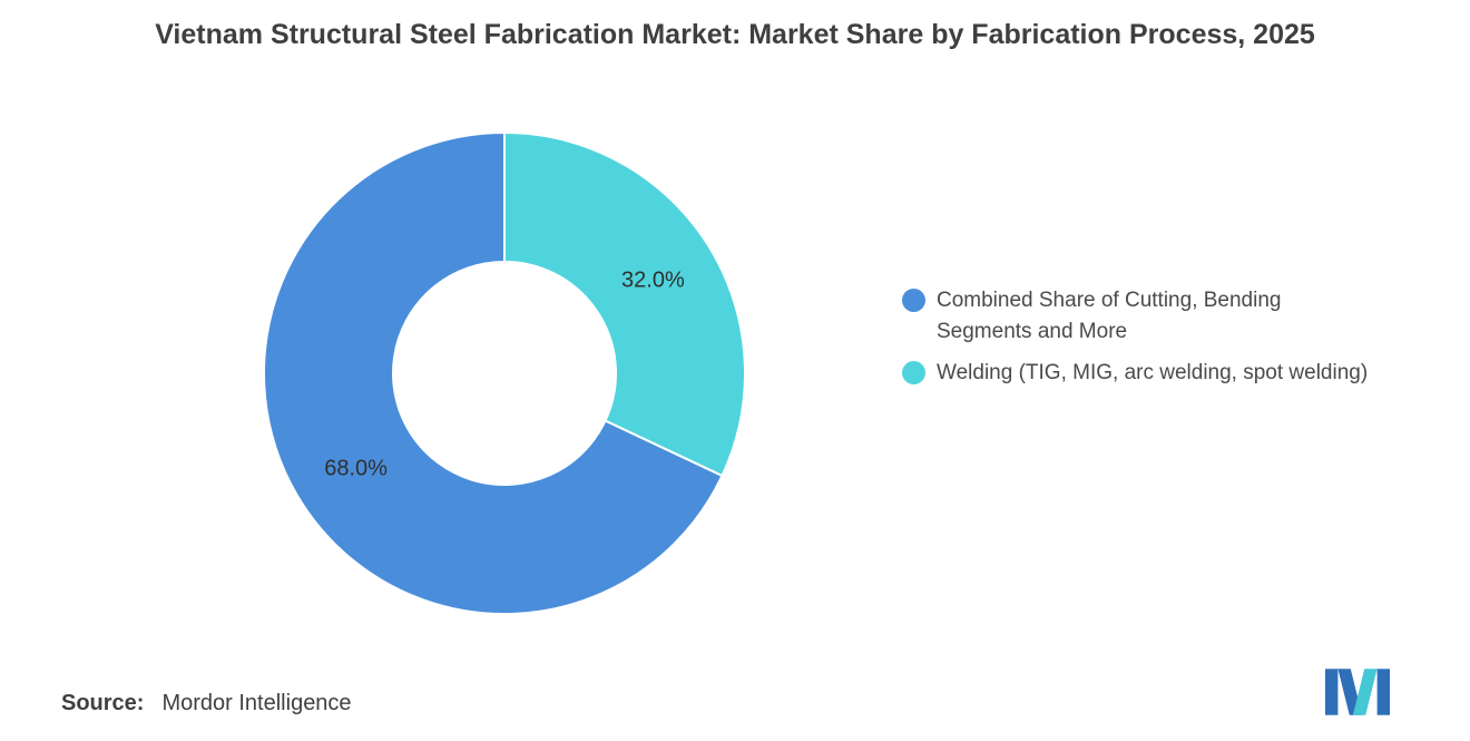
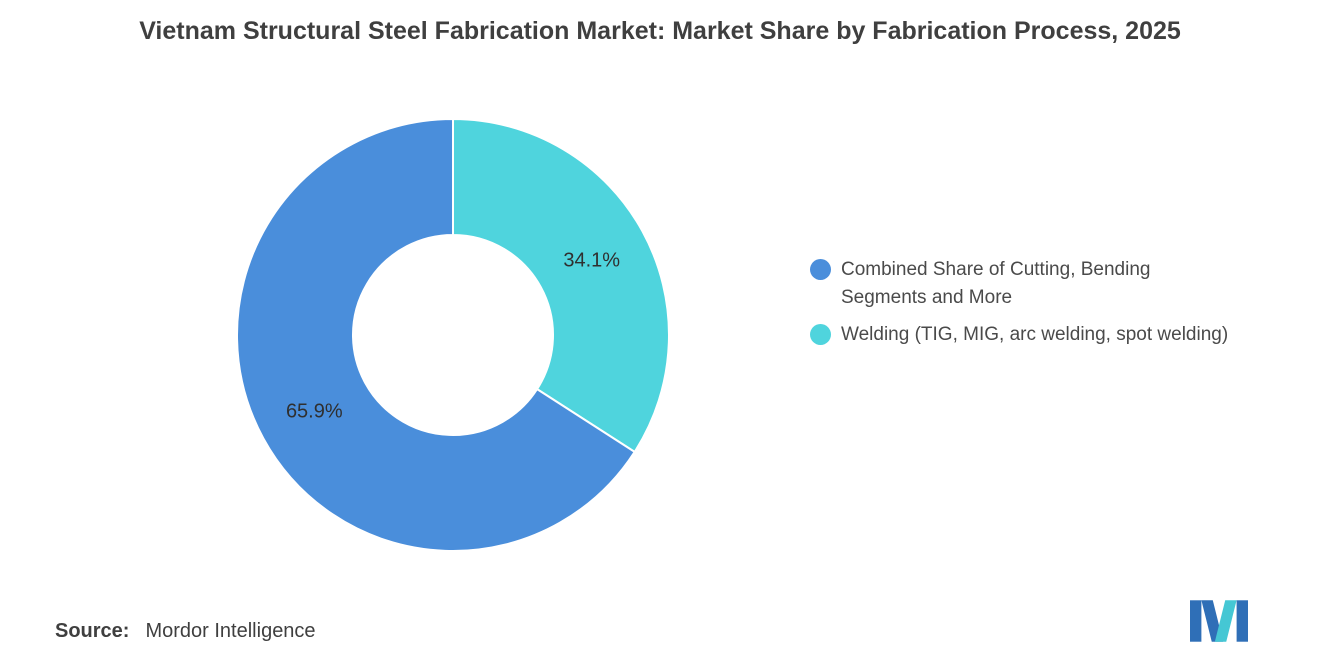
Combined Share of Cutting, Bending Segments and More: 68.0% -> 65.9%
Welding (TIG, MIG, arc welding, spot welding): 32.0% -> 34.1%
